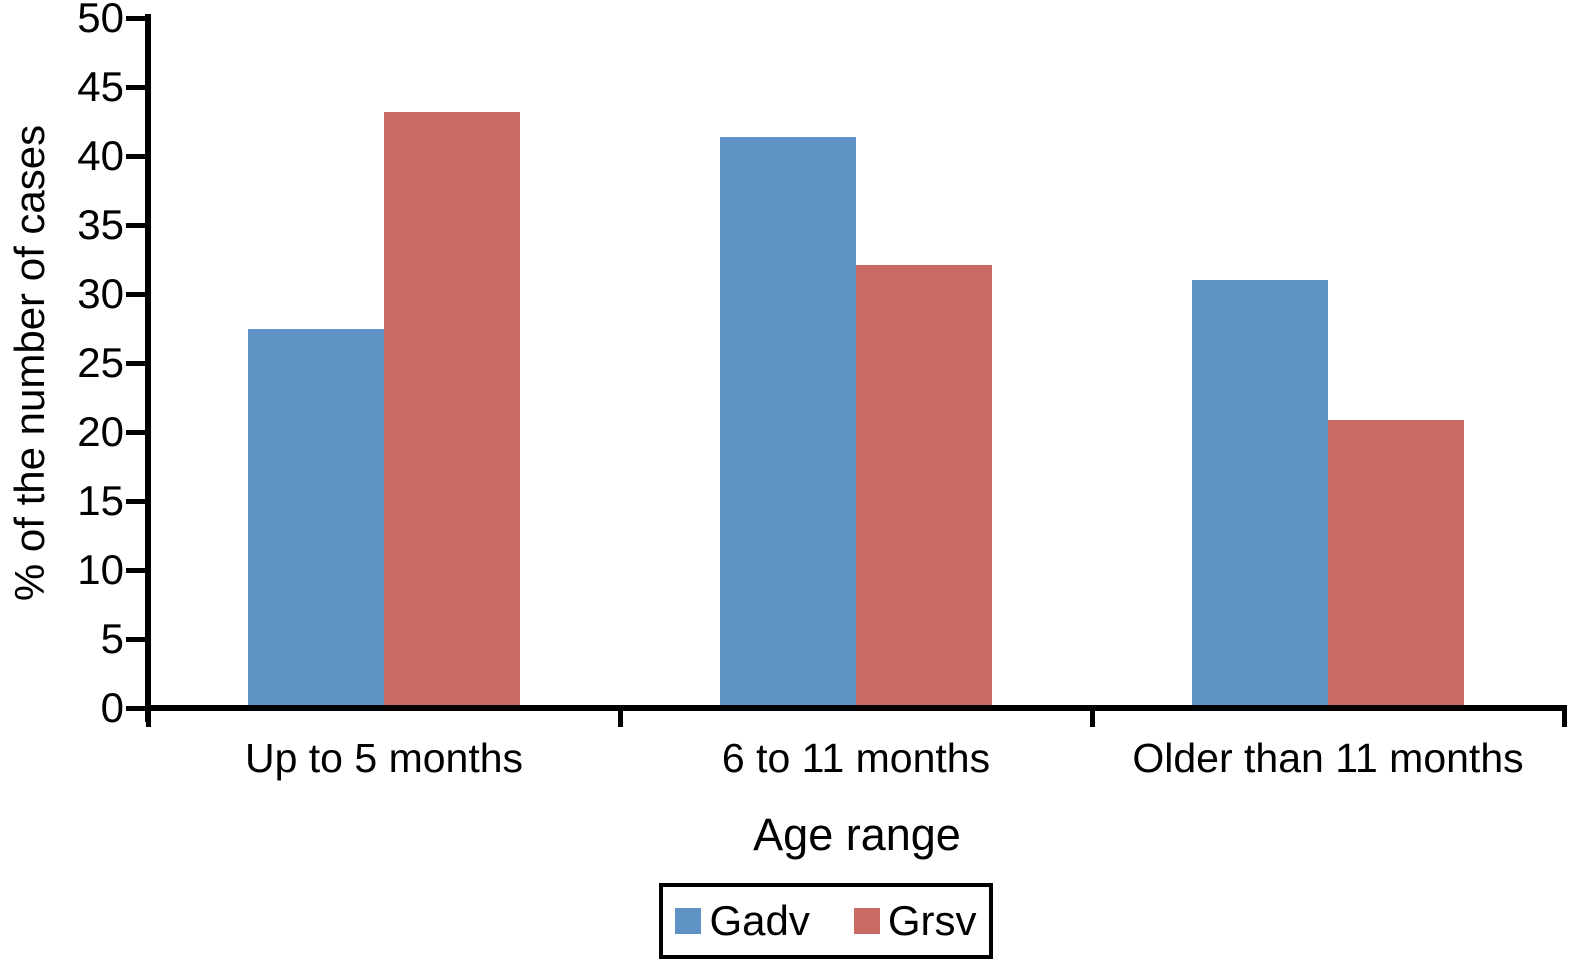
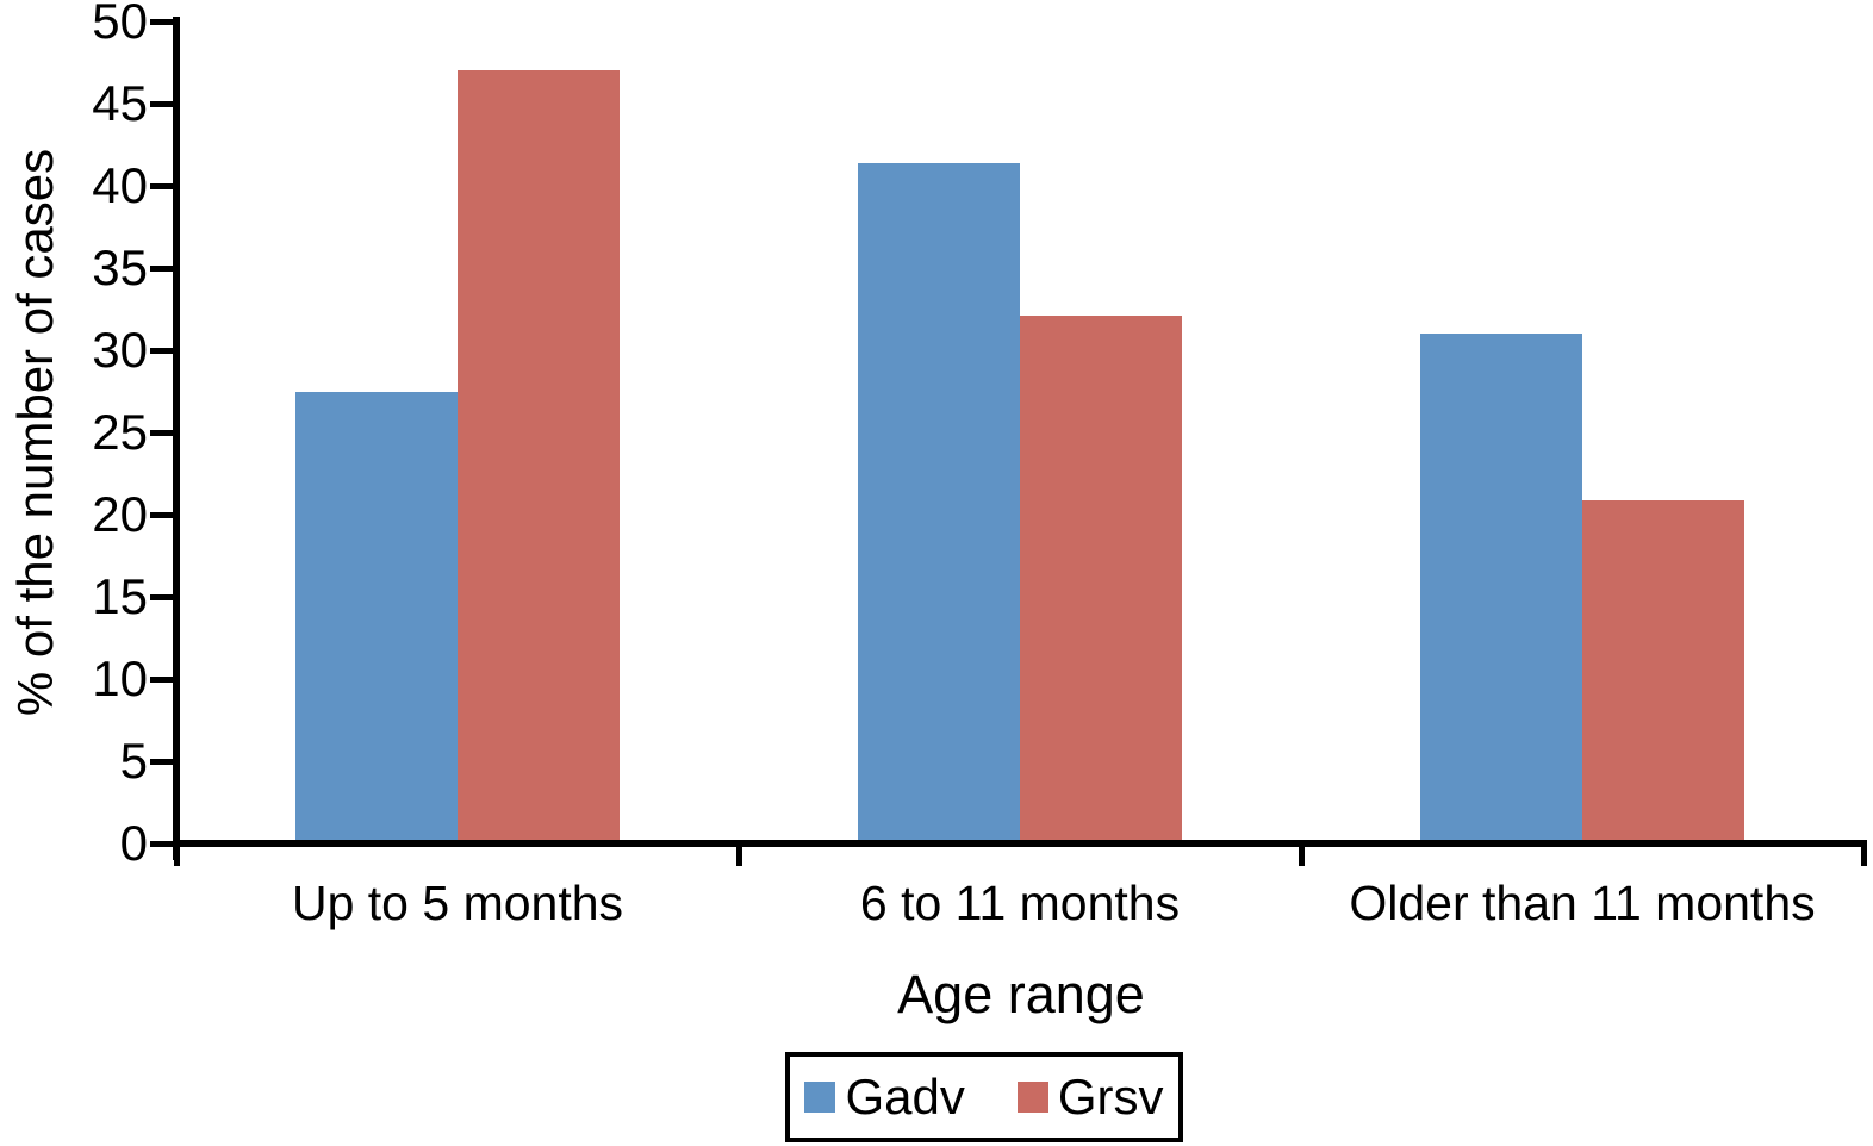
Grsv/Up to 5 months: 43.2 -> 47.0
